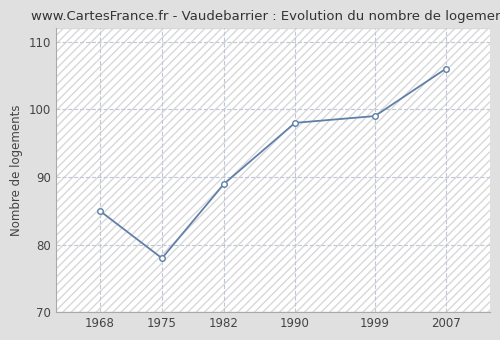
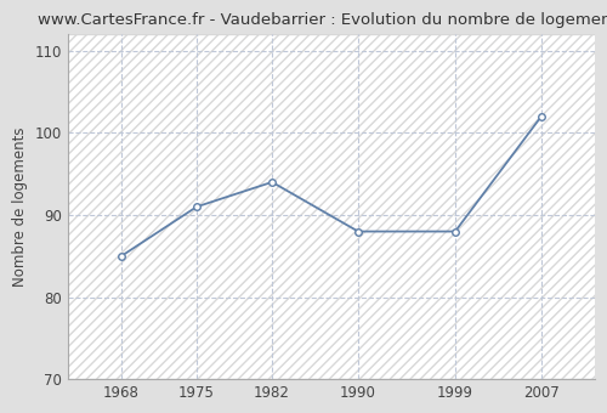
1975: 78 -> 91
1982: 89 -> 94
1990: 98 -> 88
1999: 99 -> 88
2007: 106 -> 102
